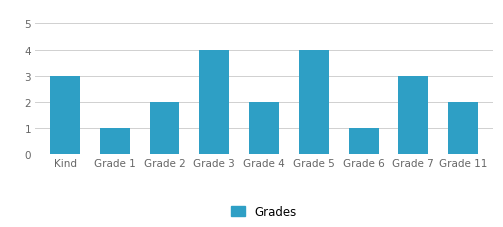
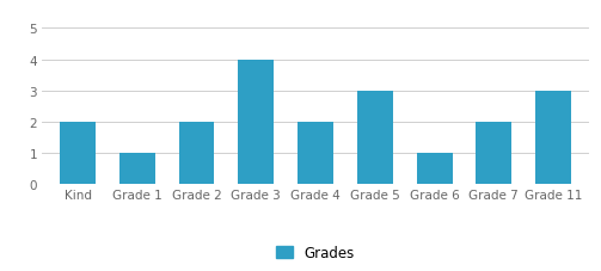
Kind: 3 -> 2
Grade 5: 4 -> 3
Grade 7: 3 -> 2
Grade 11: 2 -> 3
